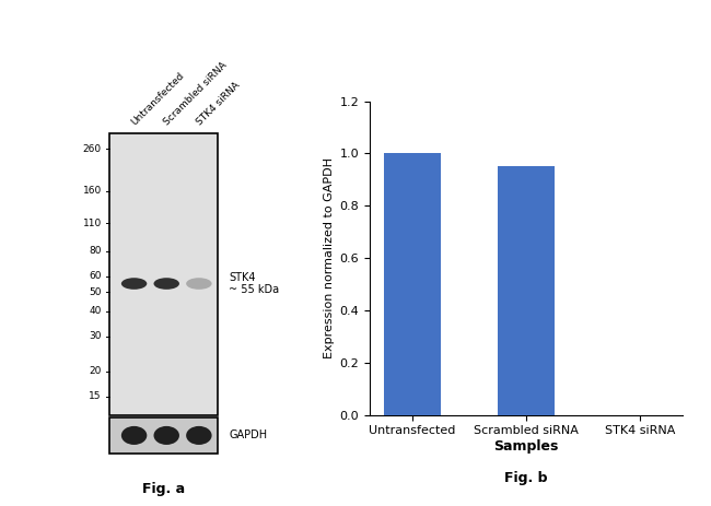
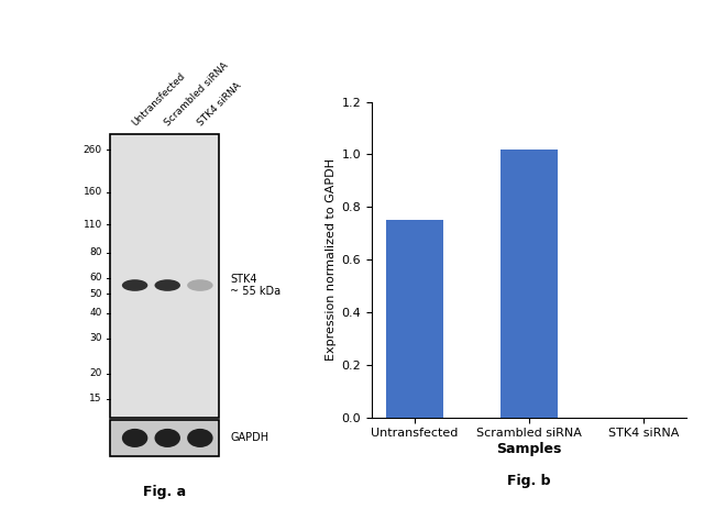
Untransfected: 1.00 -> 0.75
Scrambled siRNA: 0.95 -> 1.02
